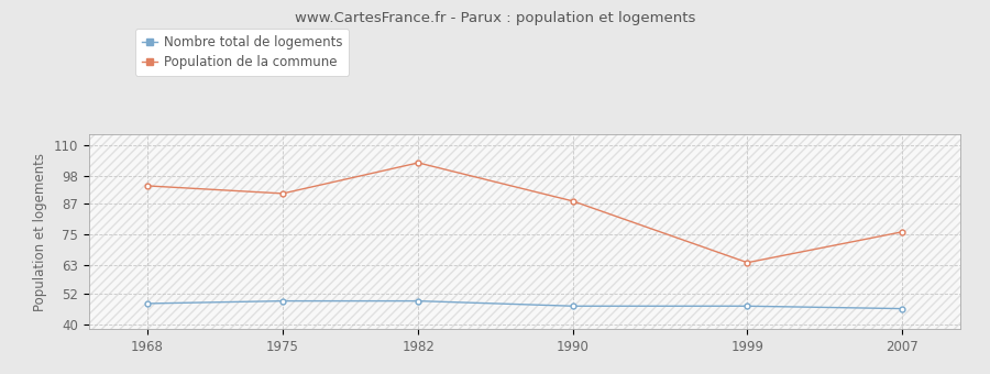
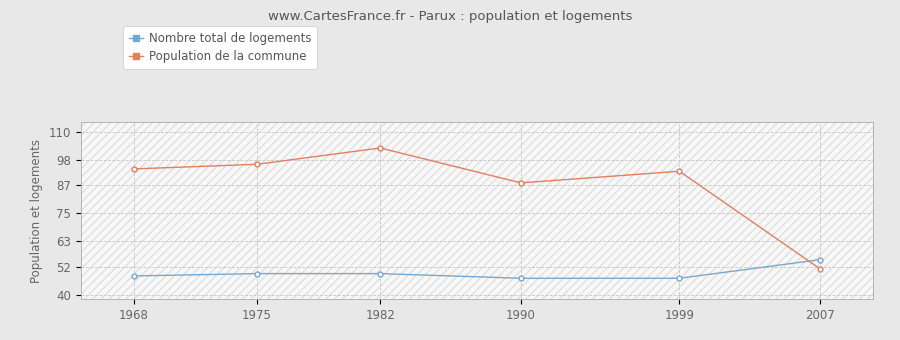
Population de la commune/1975: 91 -> 96
Population de la commune/1999: 64 -> 93
Nombre total de logements/2007: 46 -> 55
Population de la commune/2007: 76 -> 51
